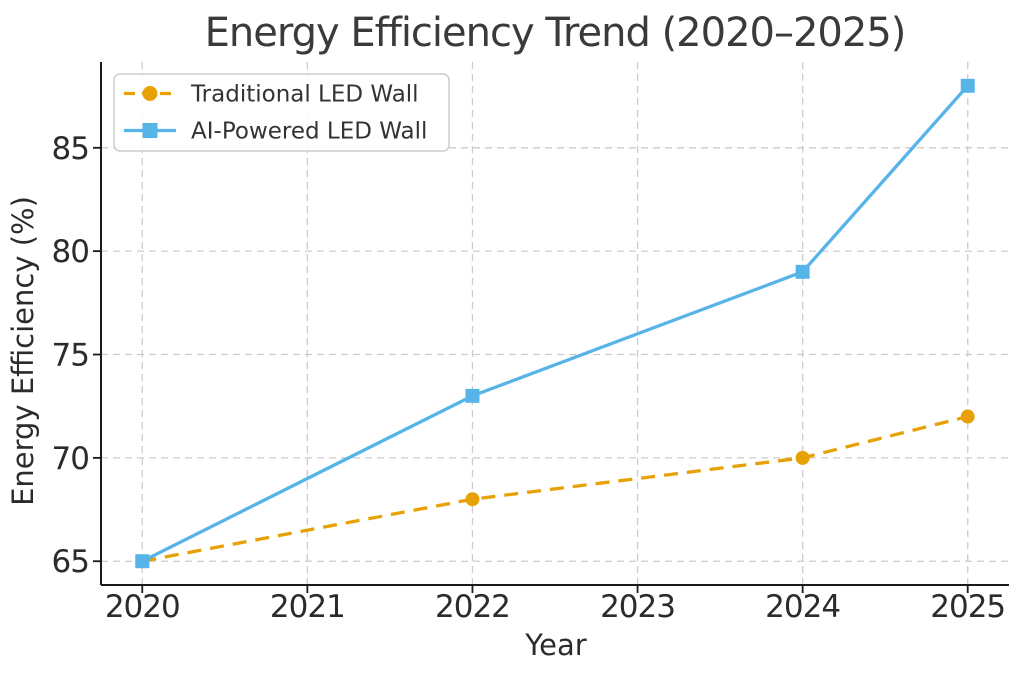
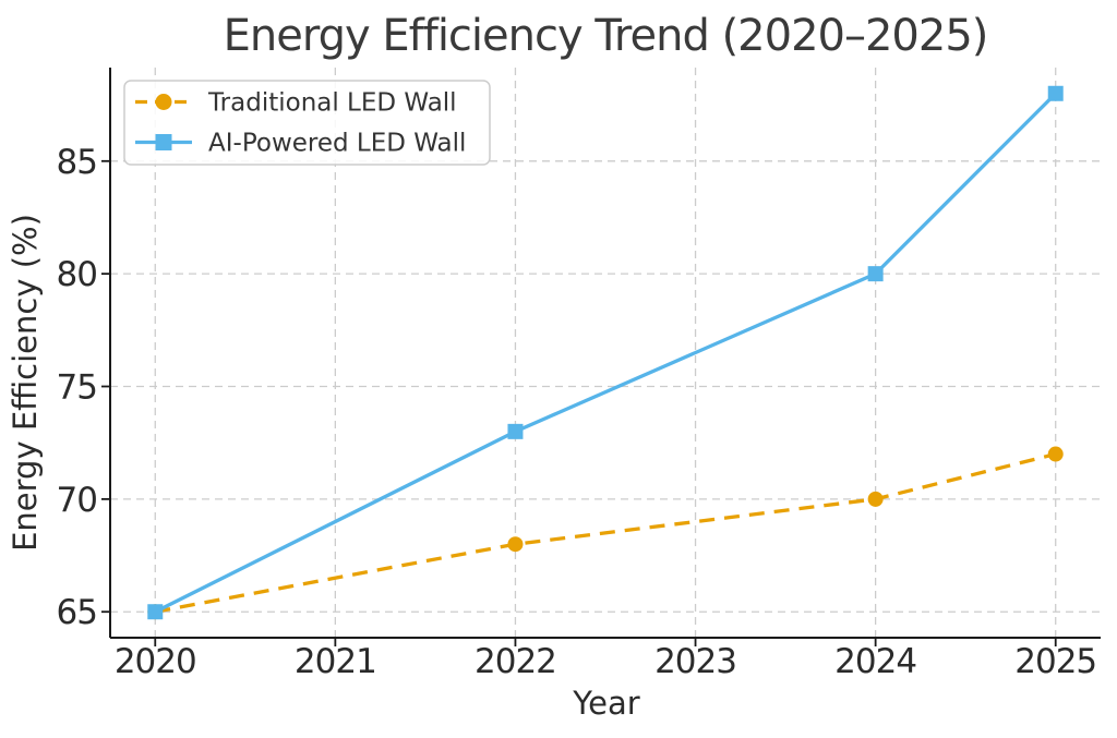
AI-Powered LED Wall/2024: 79 -> 80
